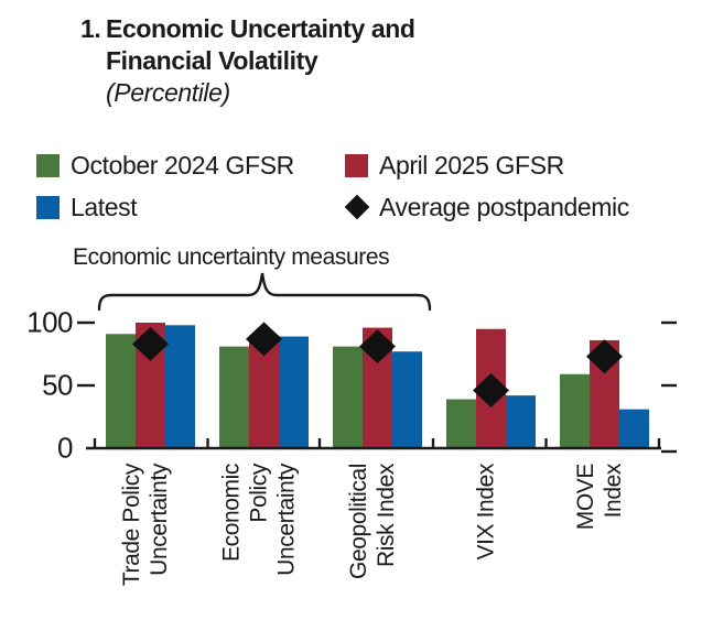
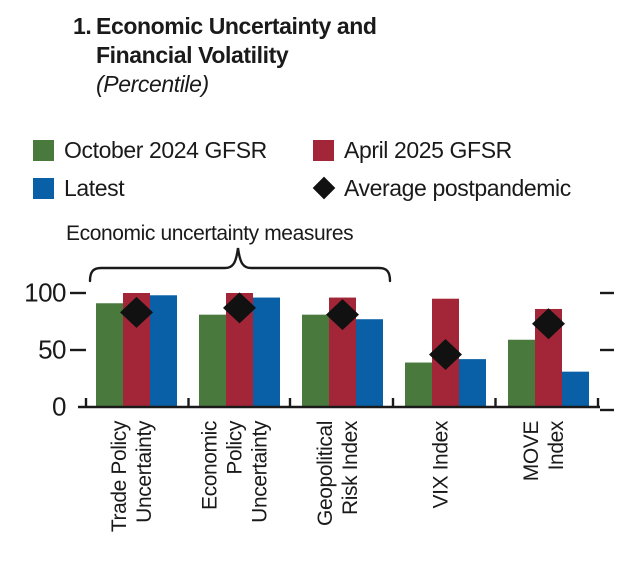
April 2025 GFSR/Economic Policy Uncertainty: 90 -> 100
Latest/Economic Policy Uncertainty: 89 -> 96
